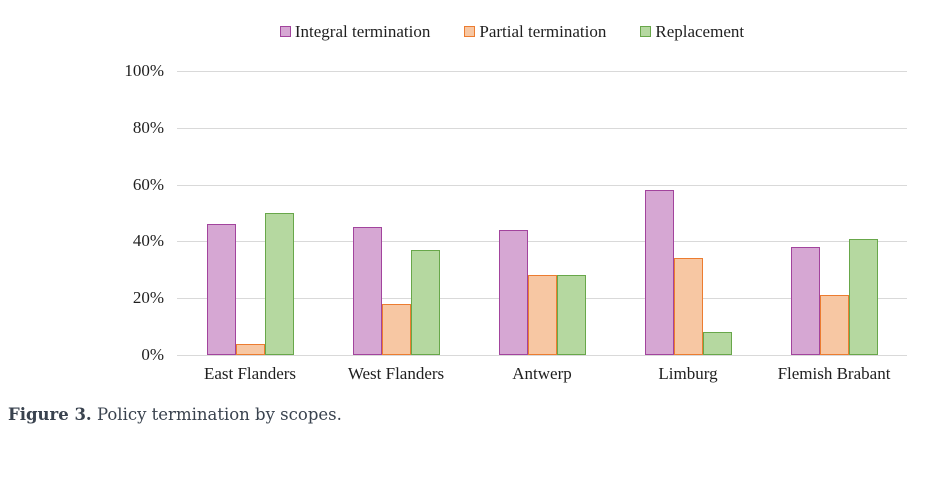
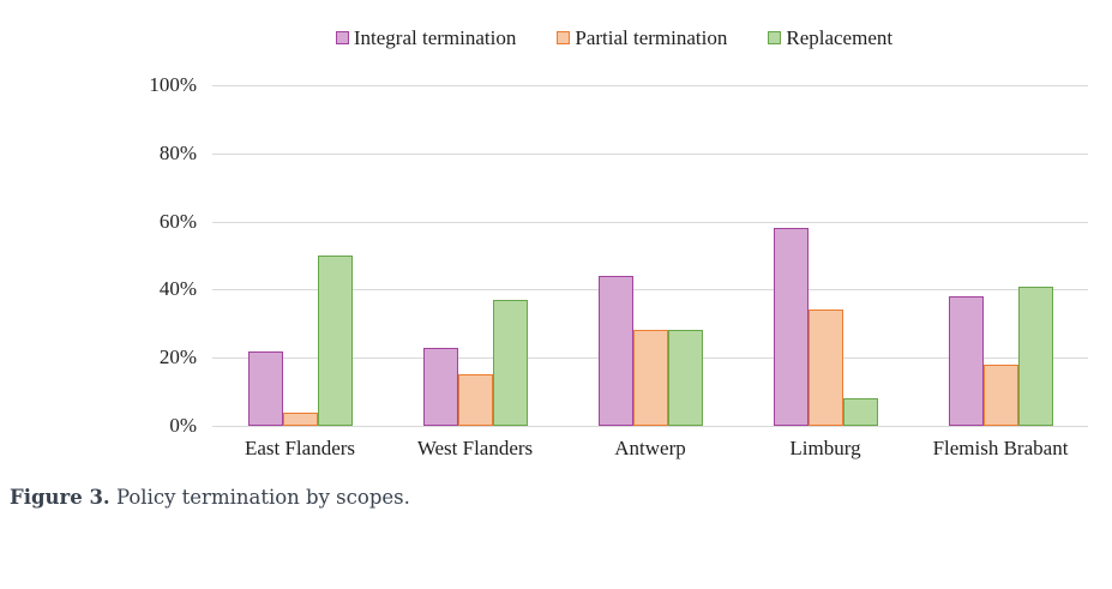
Integral termination/East Flanders: 46% -> 22%
Integral termination/West Flanders: 45% -> 23%
Partial termination/West Flanders: 18% -> 15%
Partial termination/Flemish Brabant: 21% -> 18%
